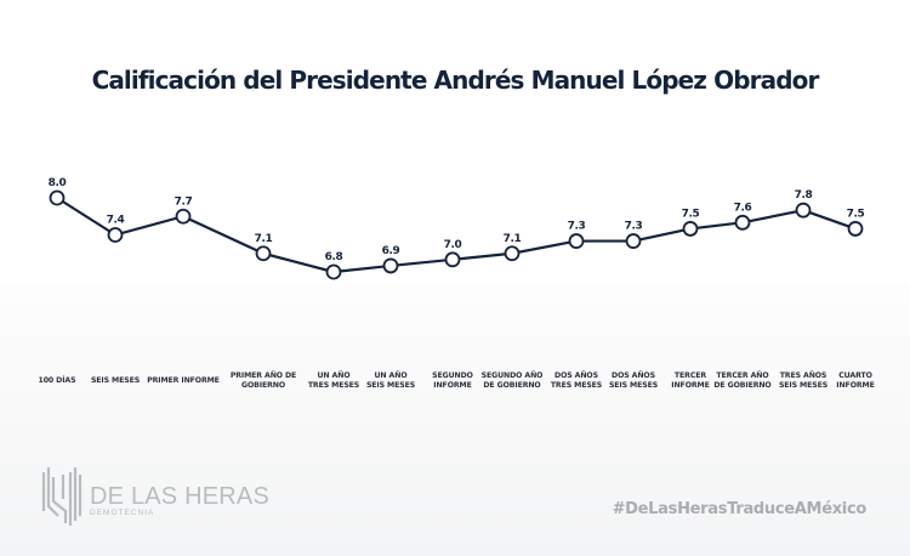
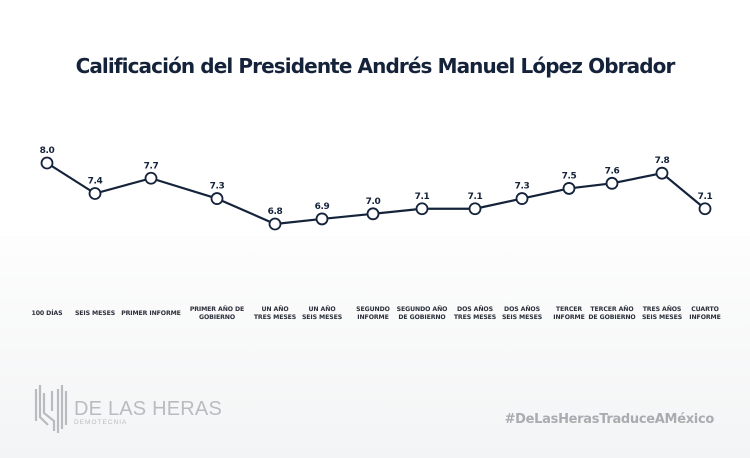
PRIMER AÑO DE GOBIERNO: 7.1 -> 7.3
DOS AÑOS TRES MESES: 7.3 -> 7.1
CUARTO INFORME: 7.5 -> 7.1
